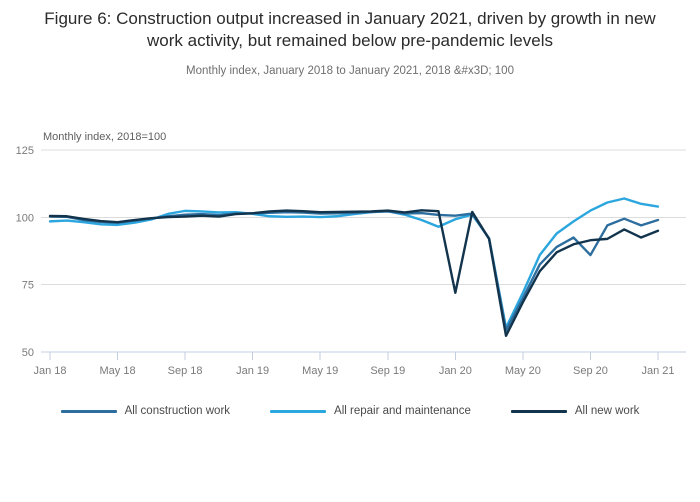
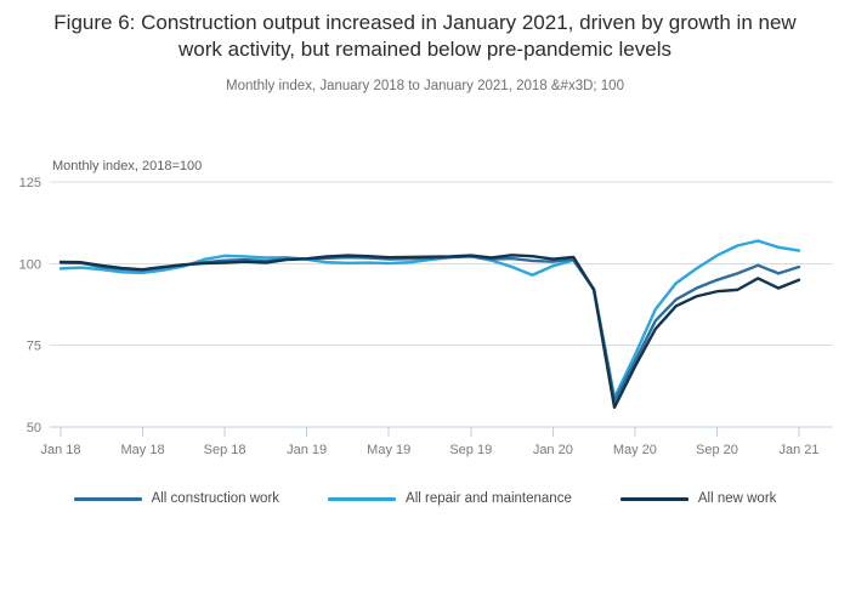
All new work/Jan 20: 72 -> 101
All construction work/Sep 20: 86 -> 95
